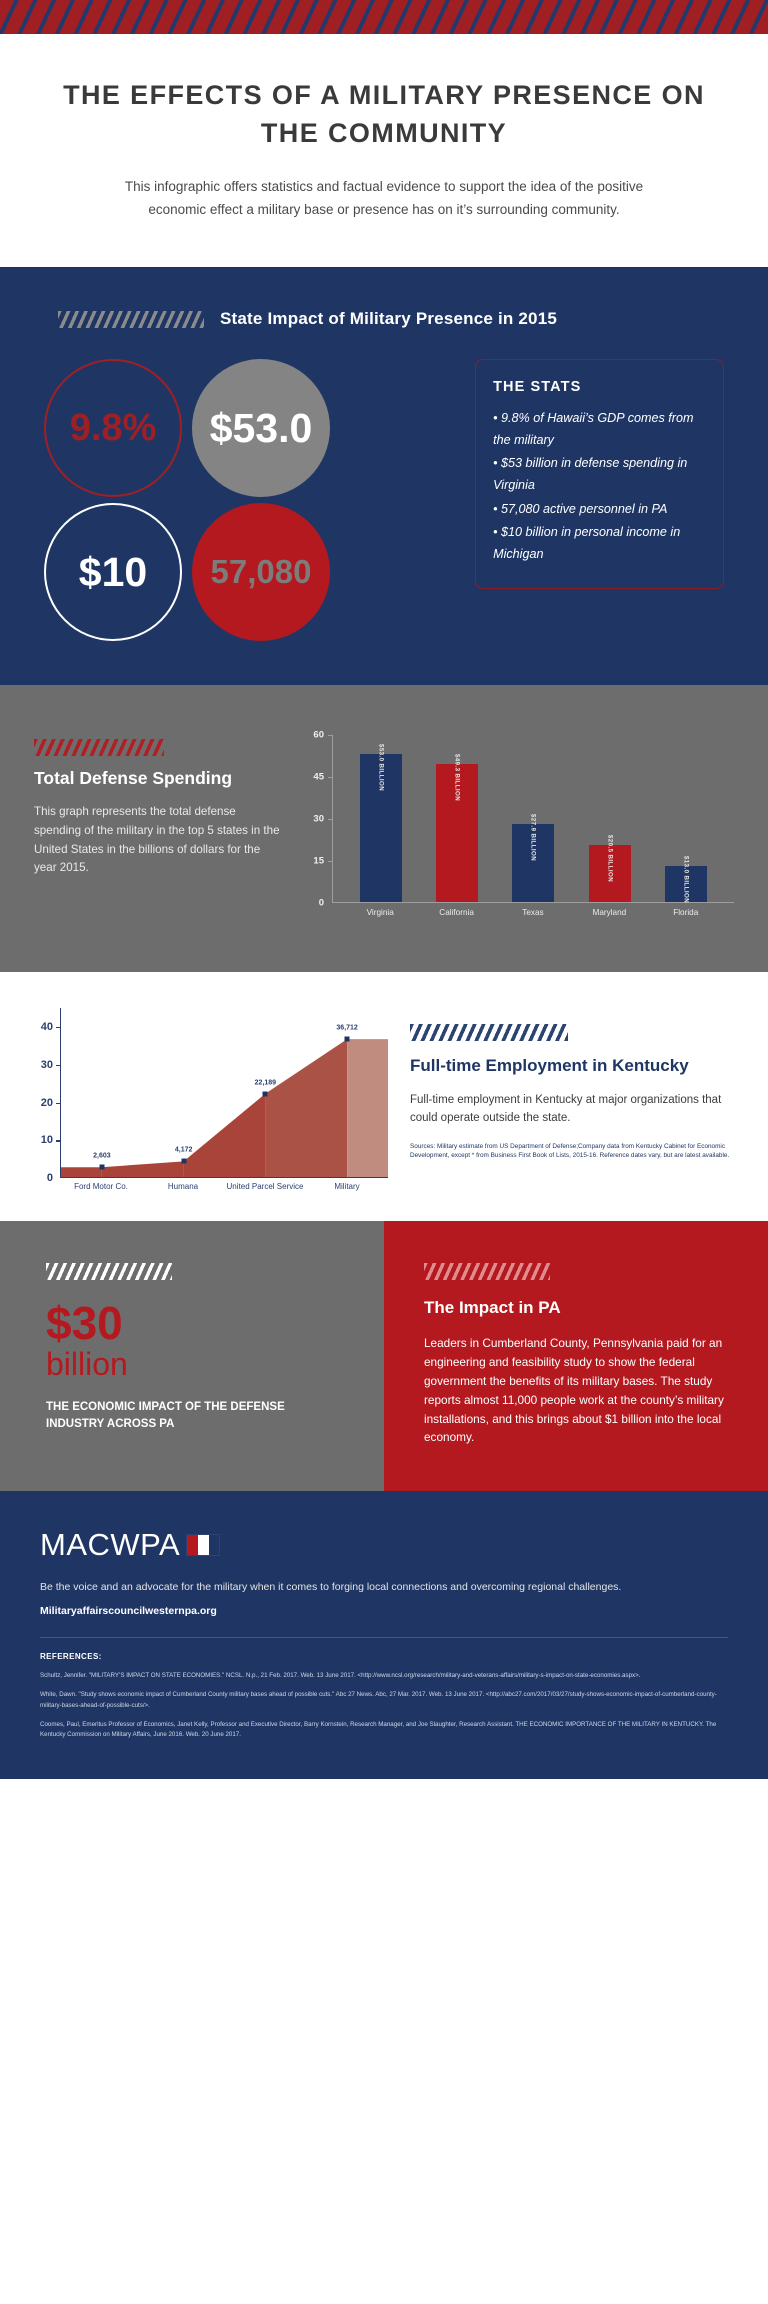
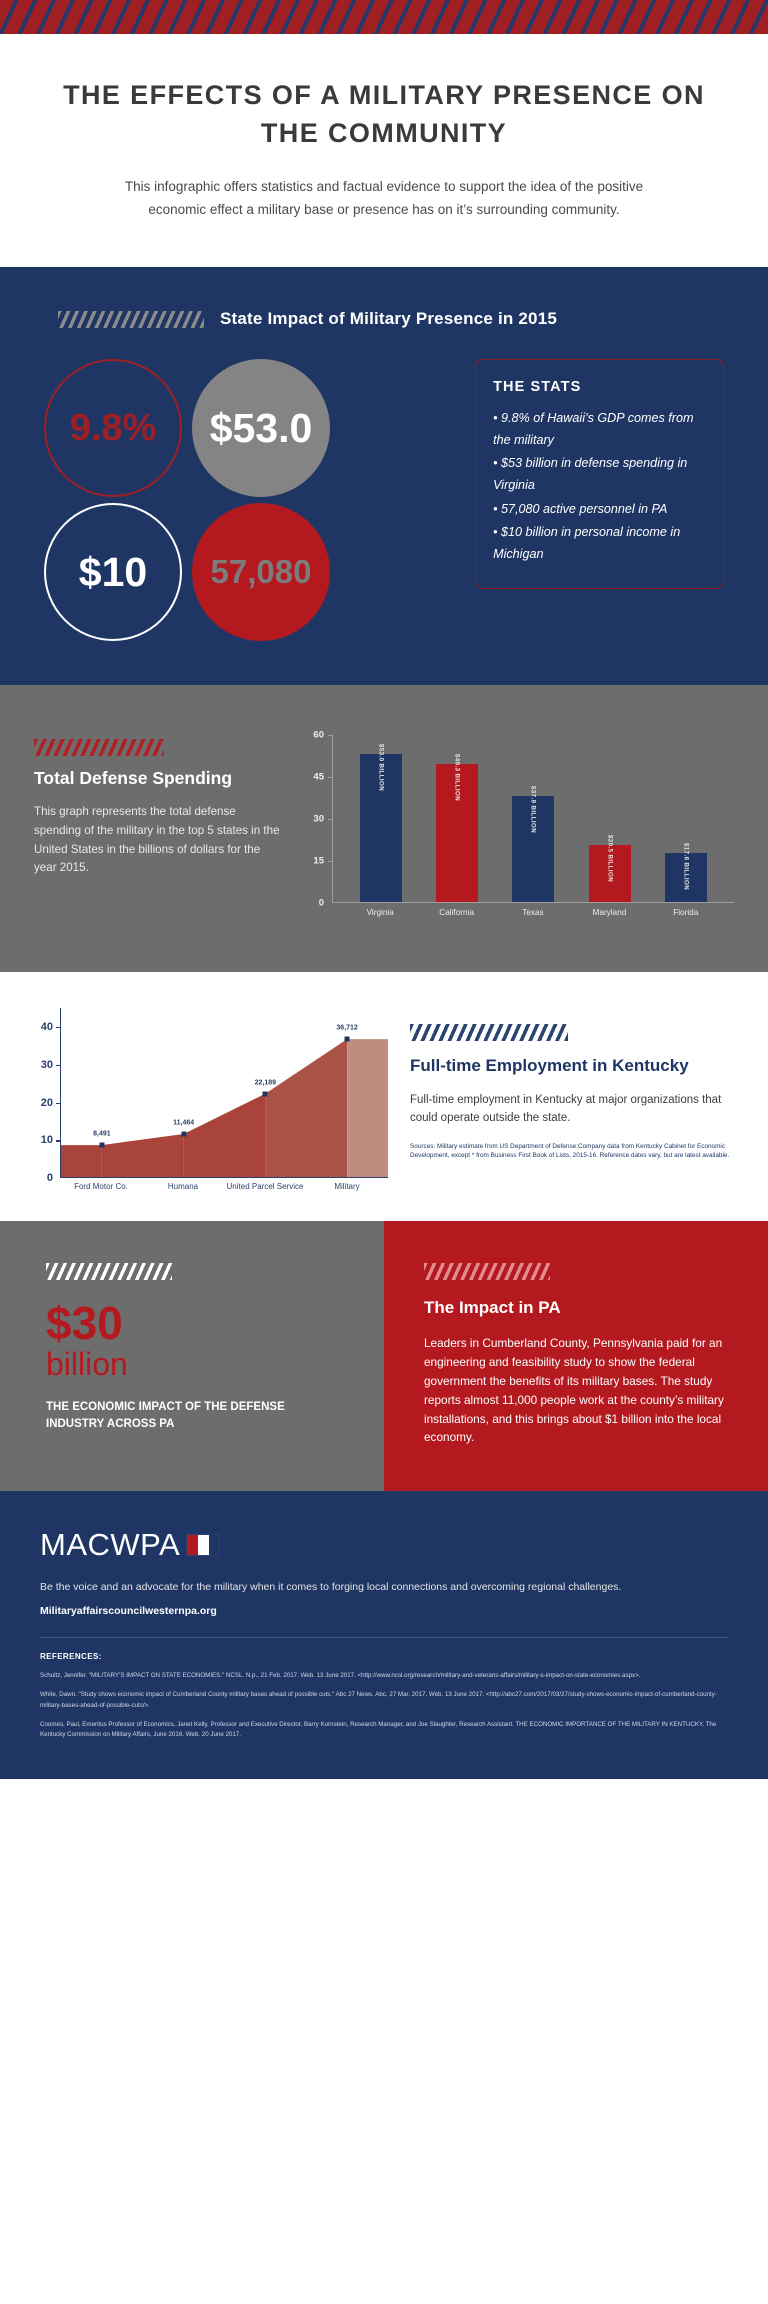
Total Defense Spending/Texas: $27.9 -> $37.9
Total Defense Spending/Florida: $13.0 -> $17.6
Full-time Employment in Kentucky/Ford Motor Co.: 2,603 -> 8,491
Full-time Employment in Kentucky/Humana: 4,172 -> 11,464
